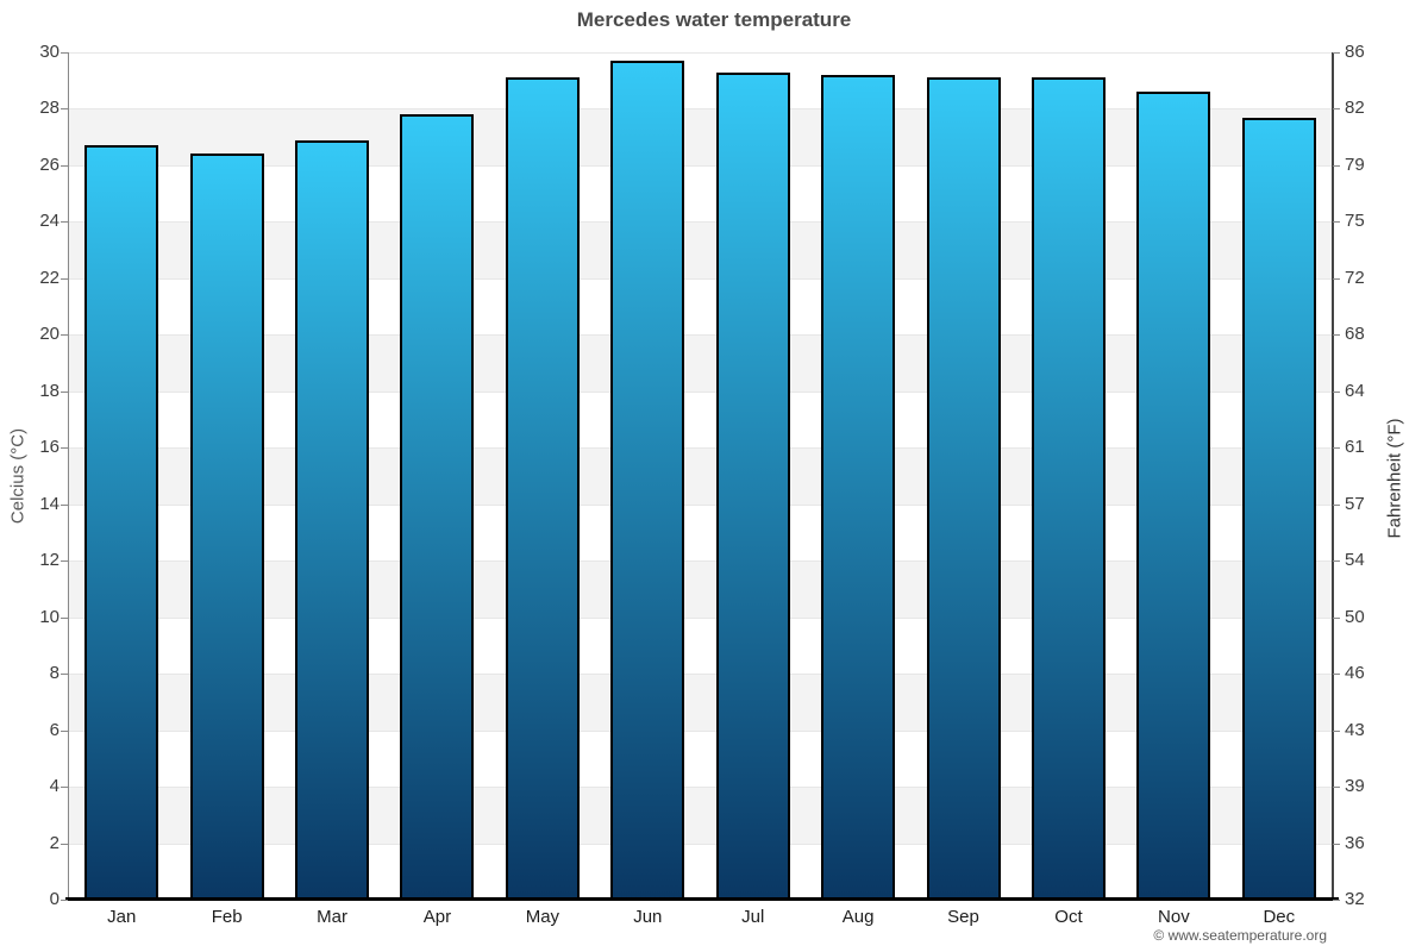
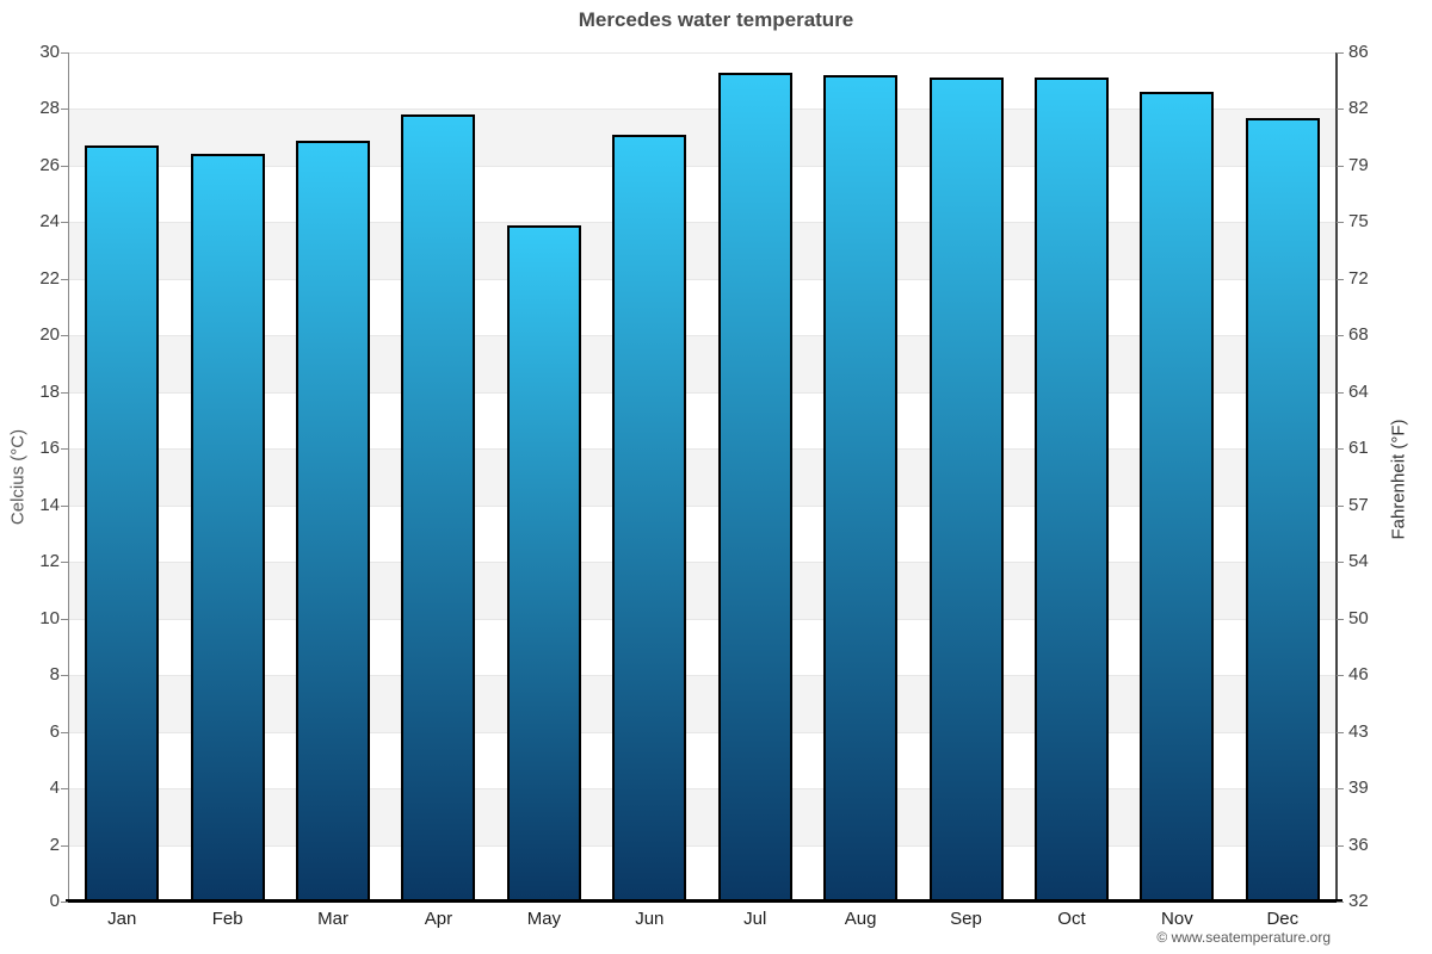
May: 29.1 -> 23.9
Jun: 29.7 -> 27.1
